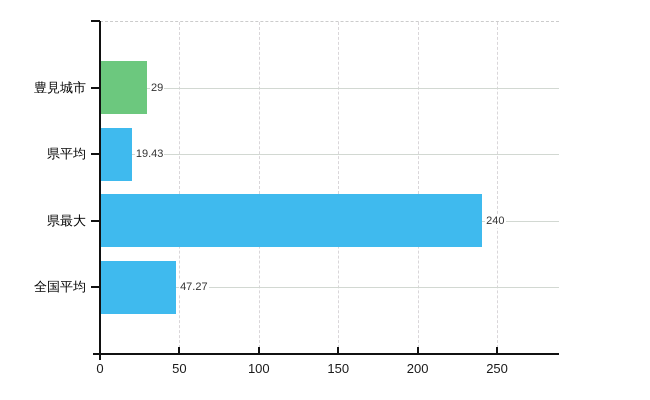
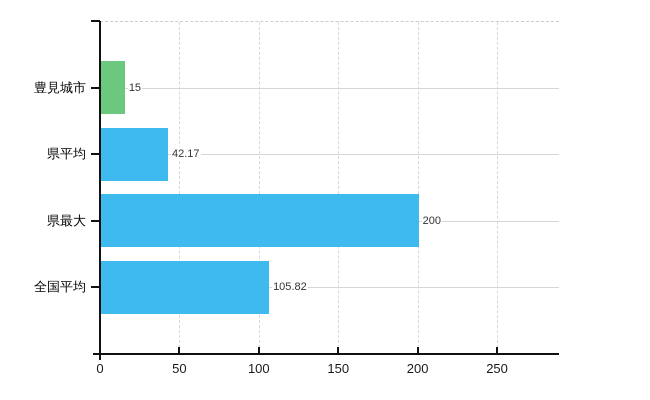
豊見城市: 29 -> 15
県平均: 19.43 -> 42.17
県最大: 240 -> 200
全国平均: 47.27 -> 105.82
